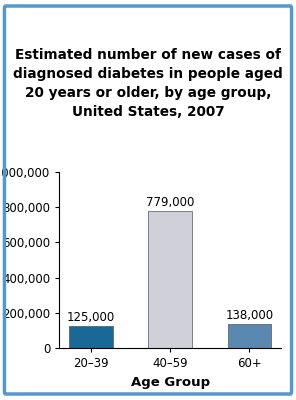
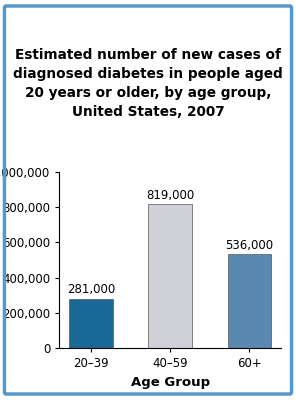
20–39: 125,000 -> 281,000
40–59: 779,000 -> 819,000
60+: 138,000 -> 536,000
